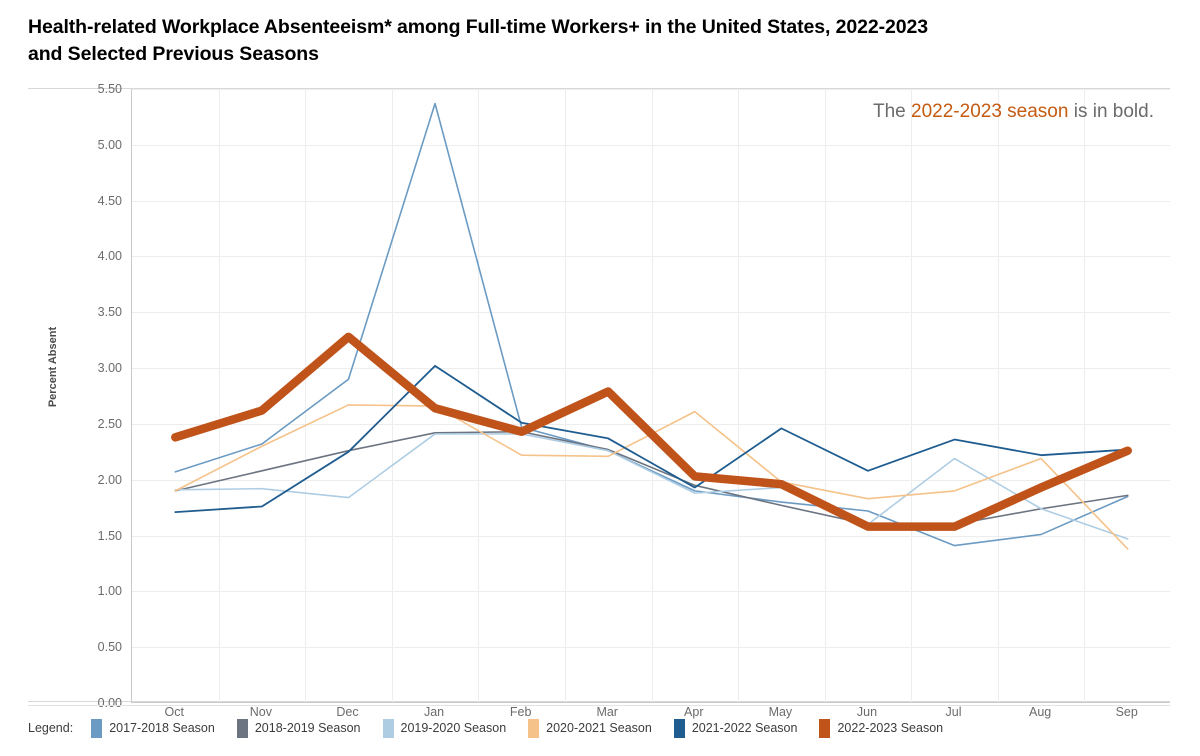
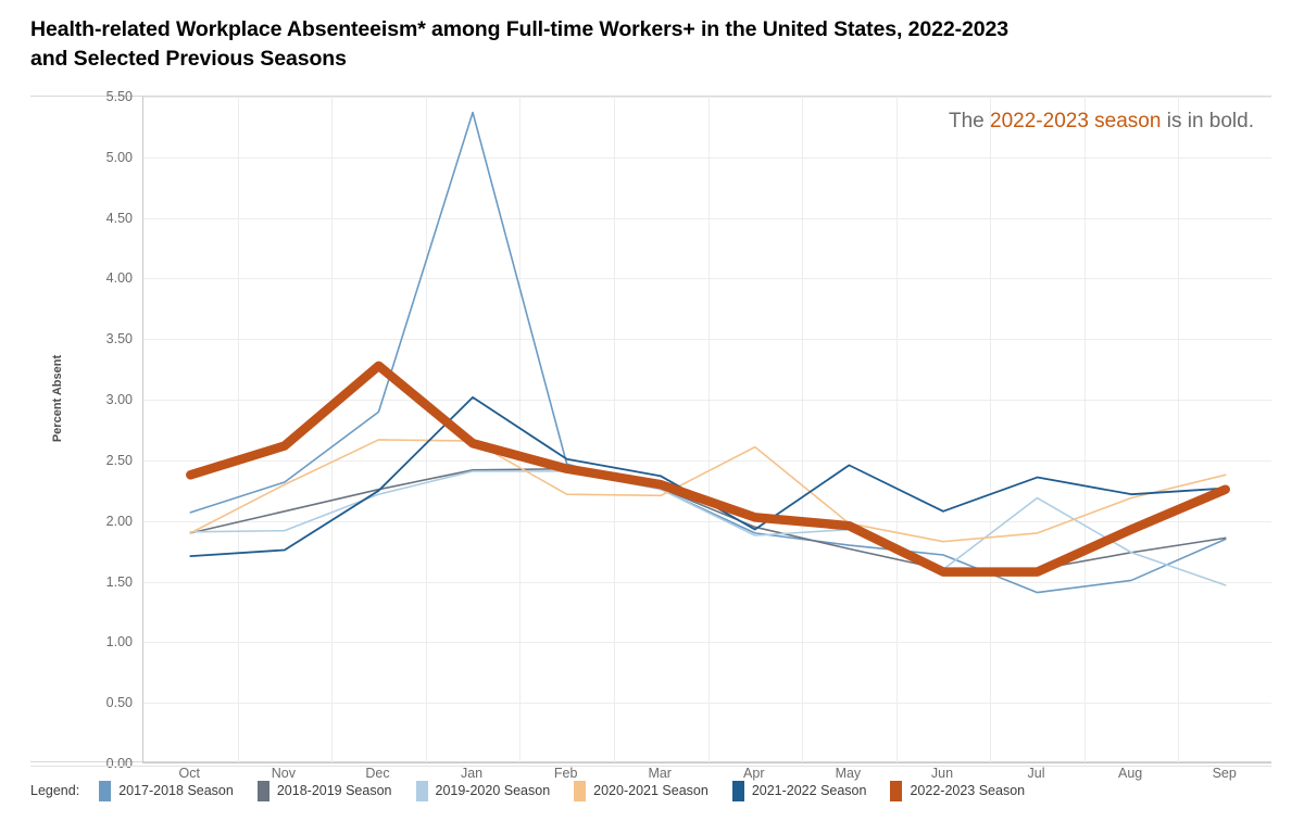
2019-2020 Season/Dec: 1.84 -> 2.22
2022-2023 Season/Mar: 2.79 -> 2.30
2020-2021 Season/Sep: 1.38 -> 2.38
